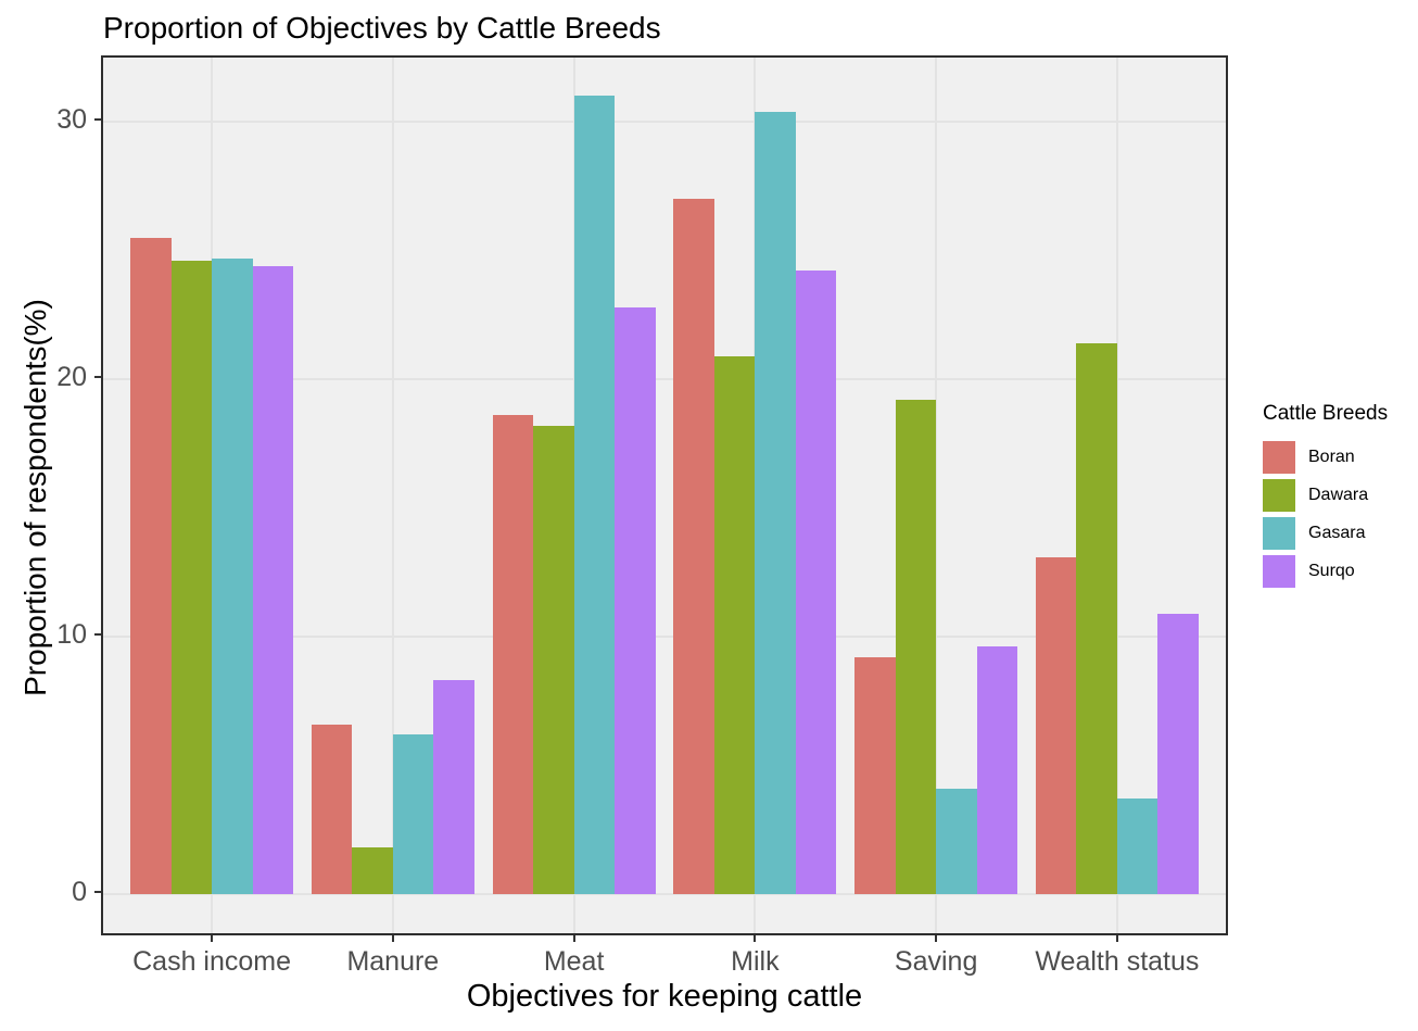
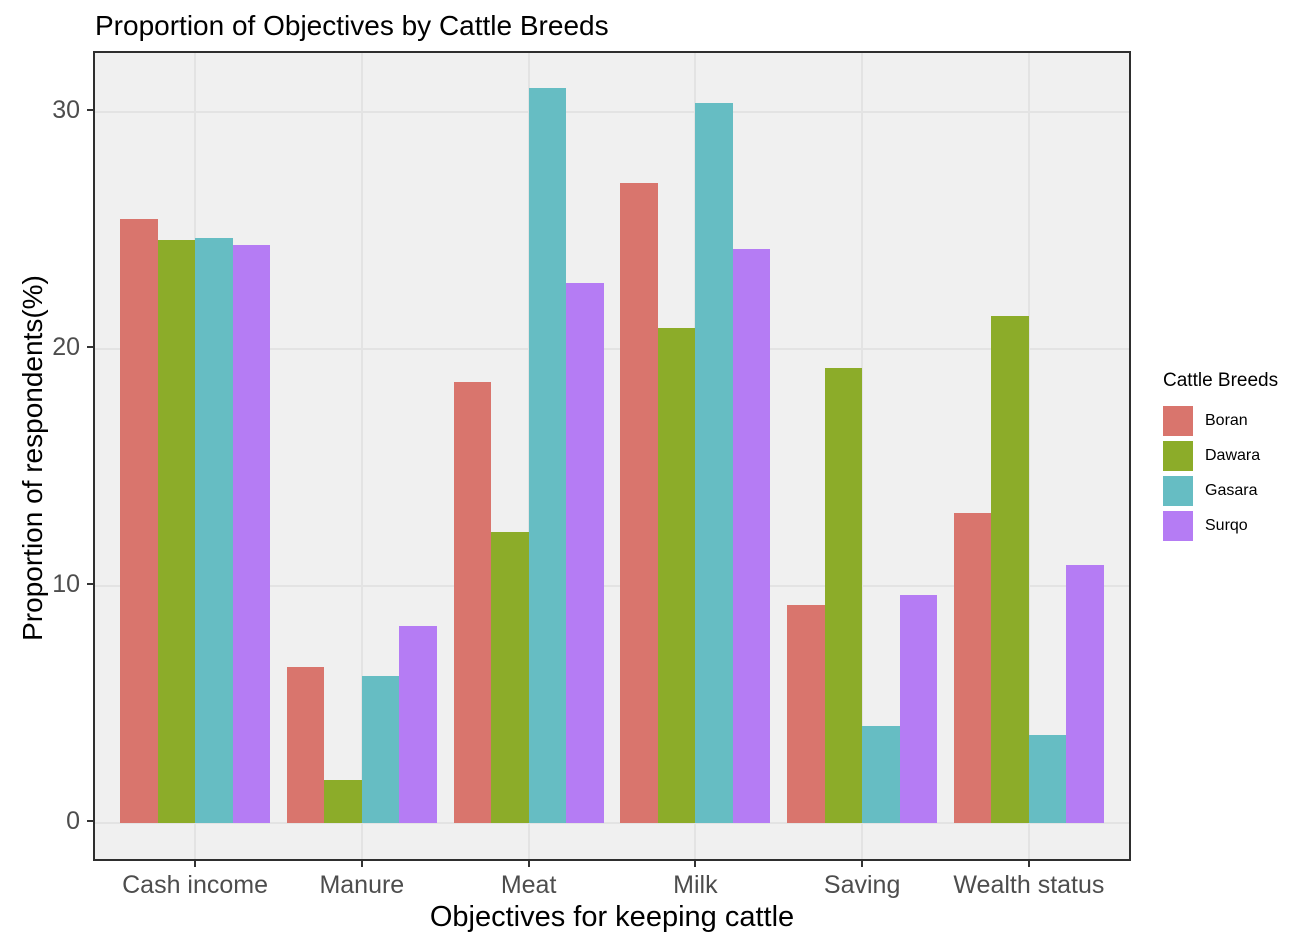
Dawara/Meat: 18.2 -> 12.3
